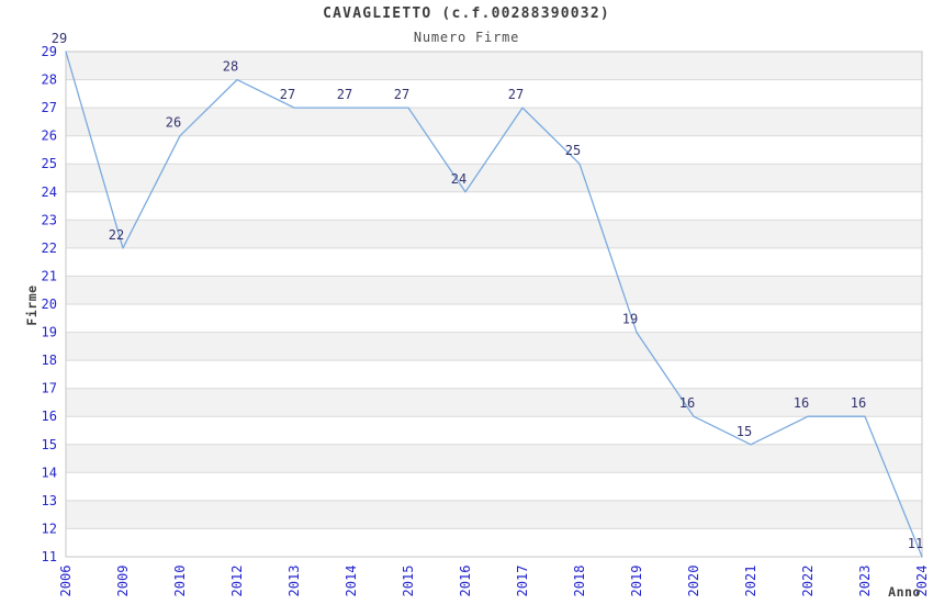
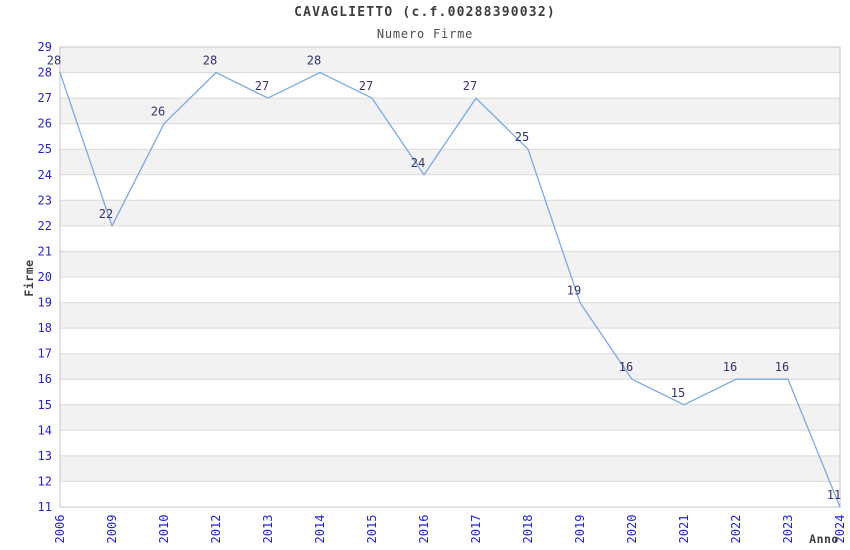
2006: 29 -> 28
2014: 27 -> 28
